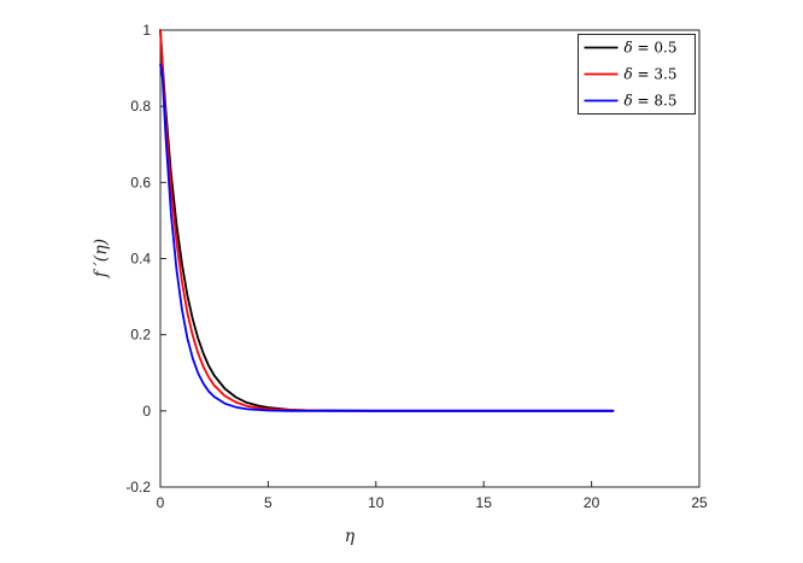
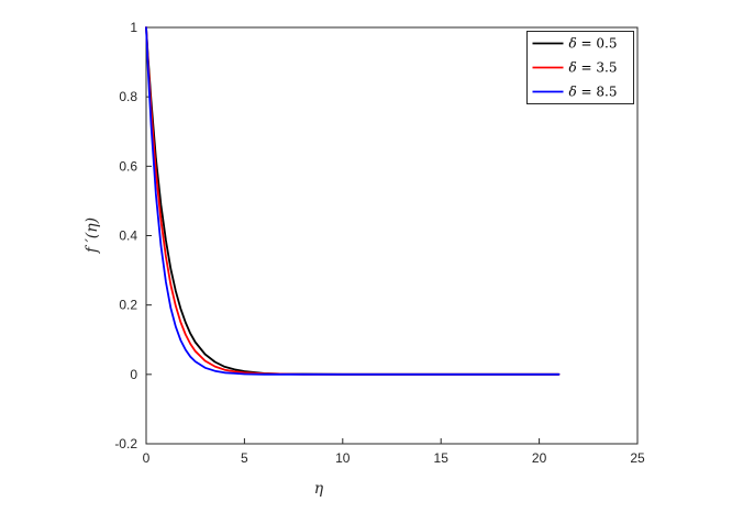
δ = 8.5/0: 0.91 -> 1.00
